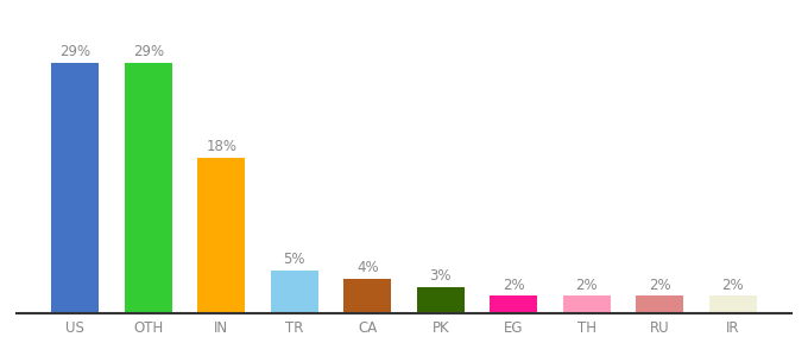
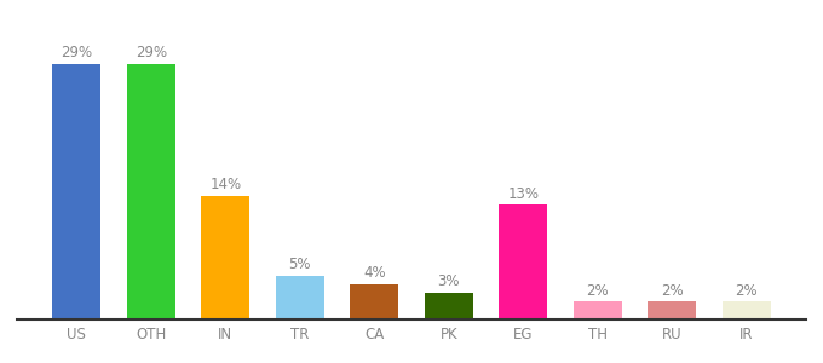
IN: 18% -> 14%
EG: 2% -> 13%
